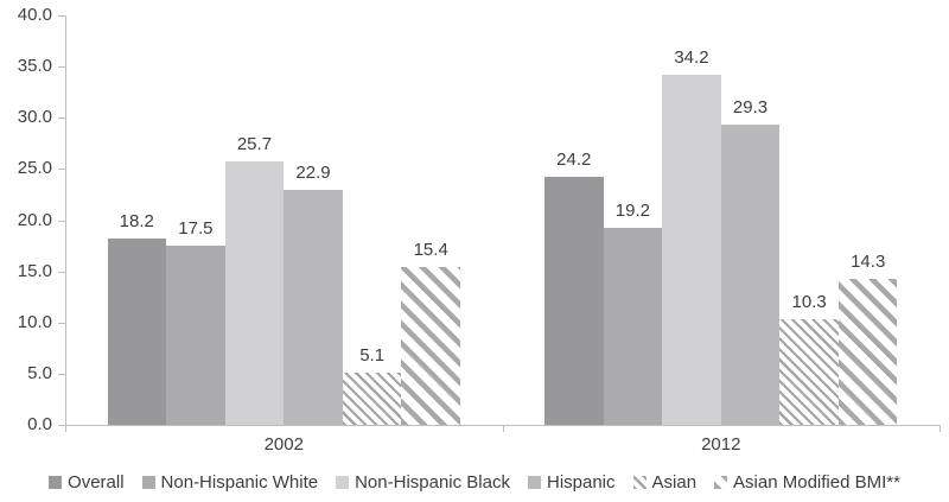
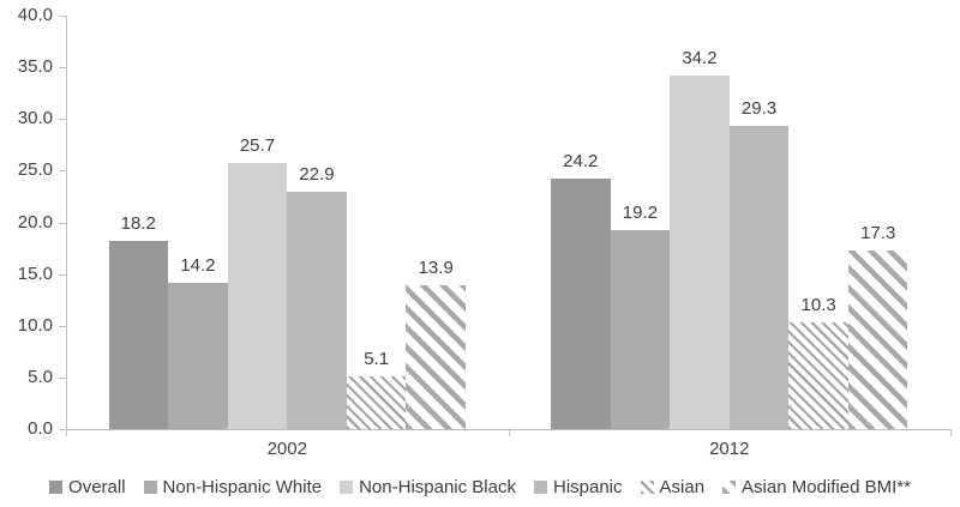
Non-Hispanic White/2002: 17.5 -> 14.2
Asian Modified BMI**/2002: 15.4 -> 13.9
Asian Modified BMI**/2012: 14.3 -> 17.3
